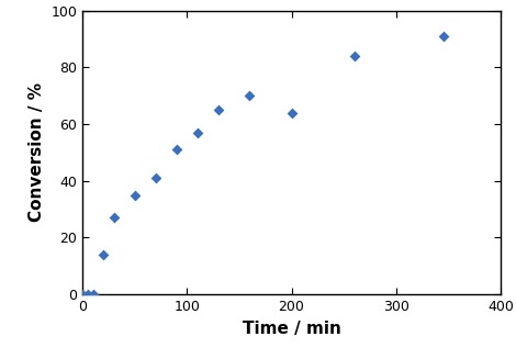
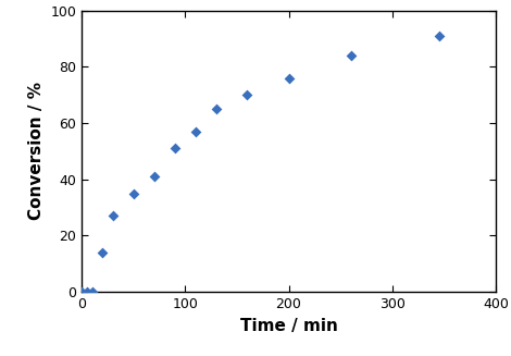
200: 64 -> 76
